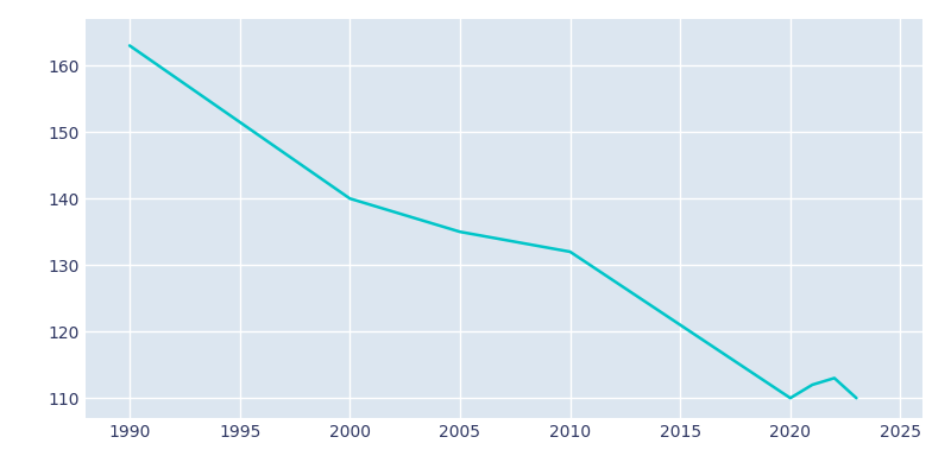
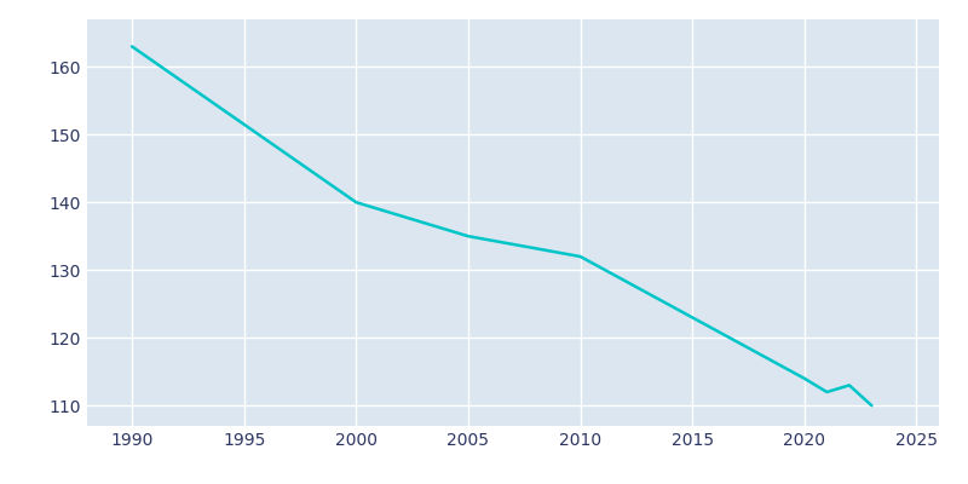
2020: 110 -> 114
